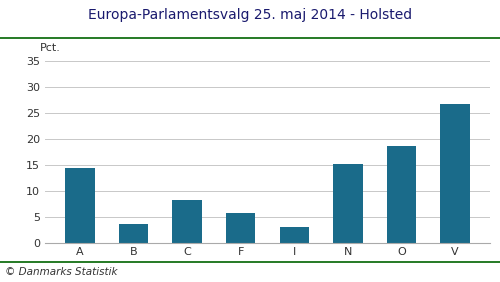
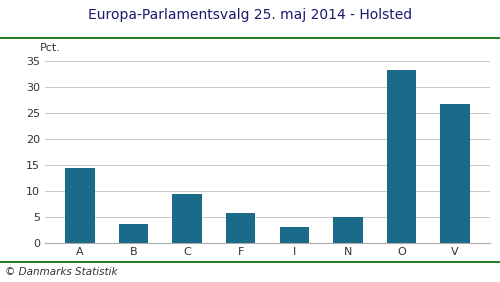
C: 8.2 -> 9.4
N: 15.2 -> 5.0
O: 18.6 -> 33.3
